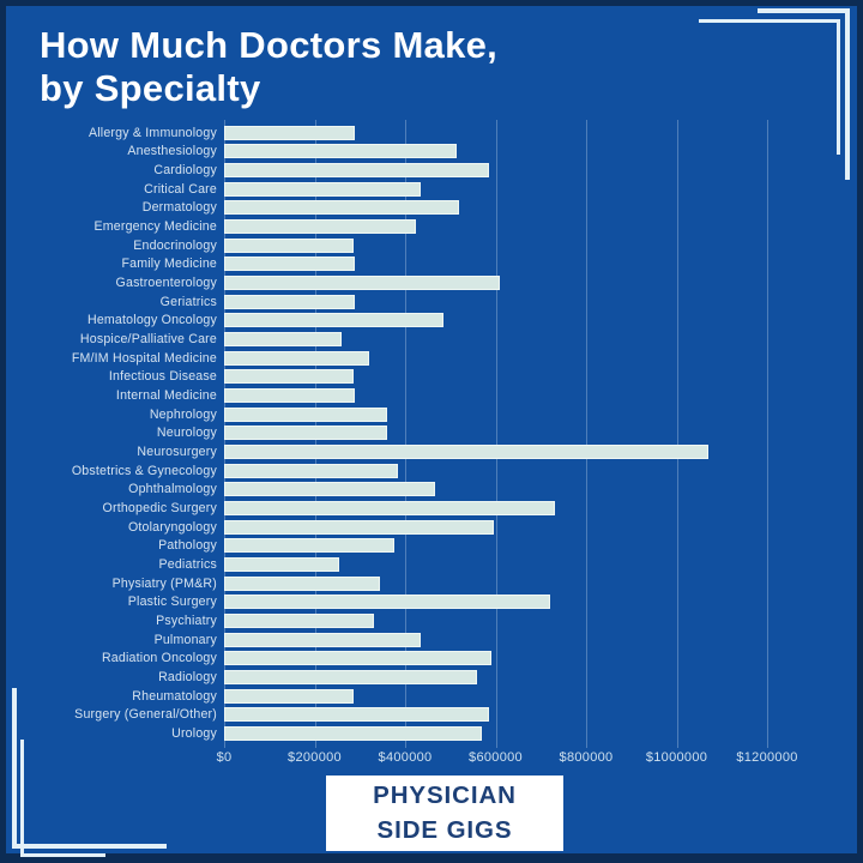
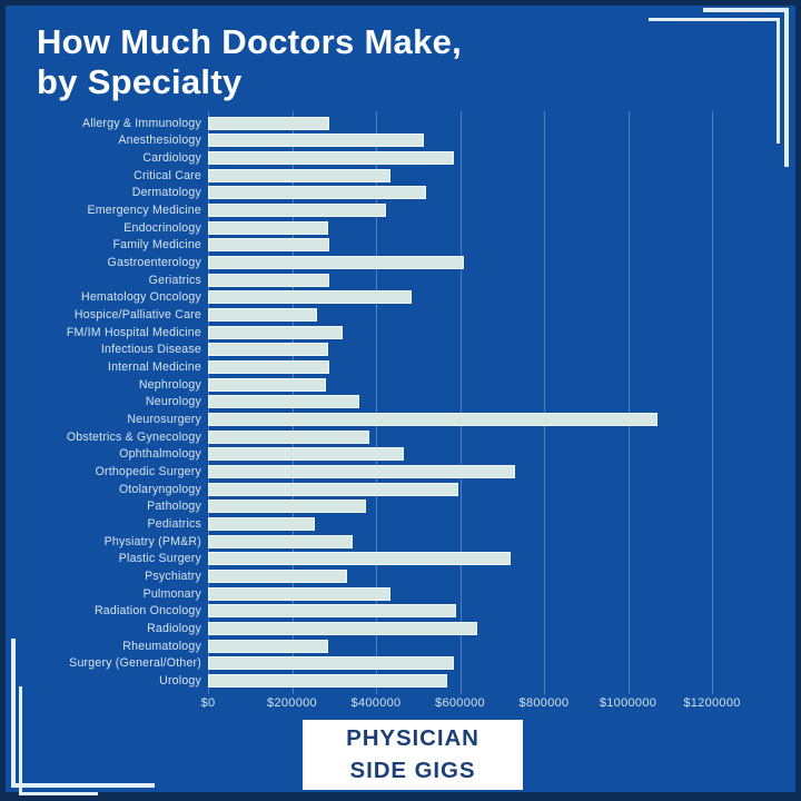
Nephrology: $360000 -> $280000
Radiology: $560000 -> $640000
